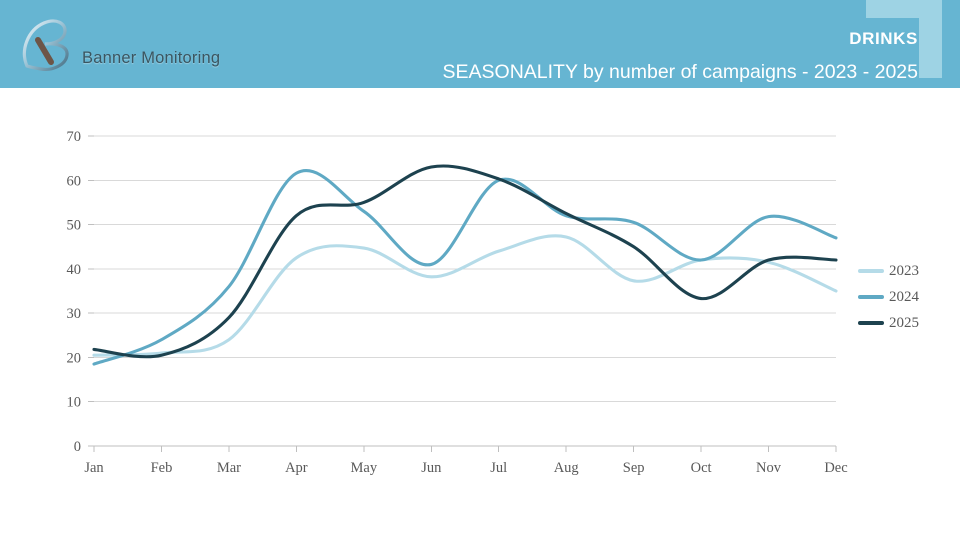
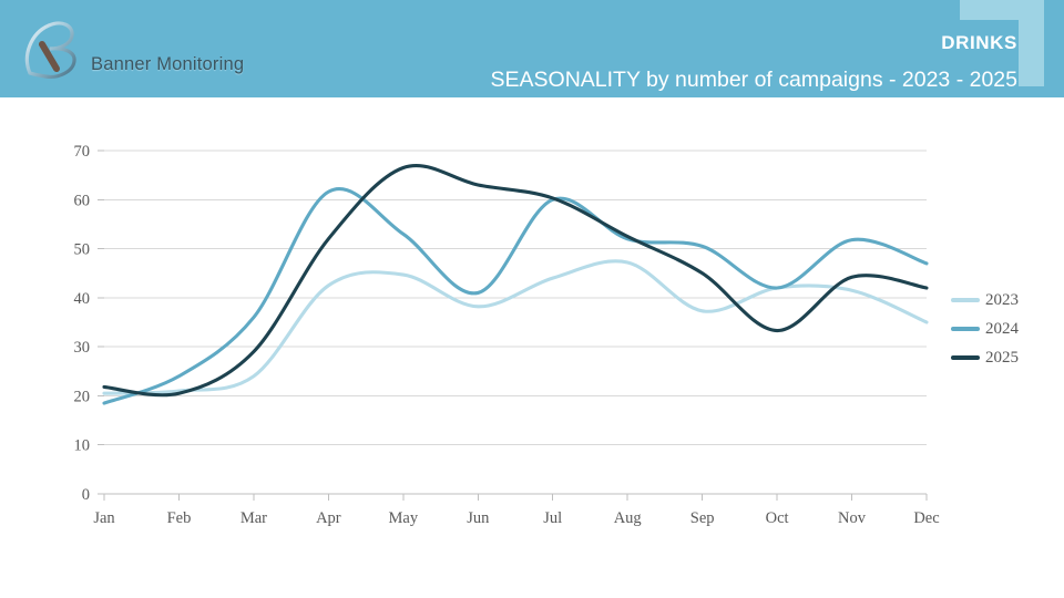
2025/May: 55 -> 66
2025/Nov: 42 -> 44
